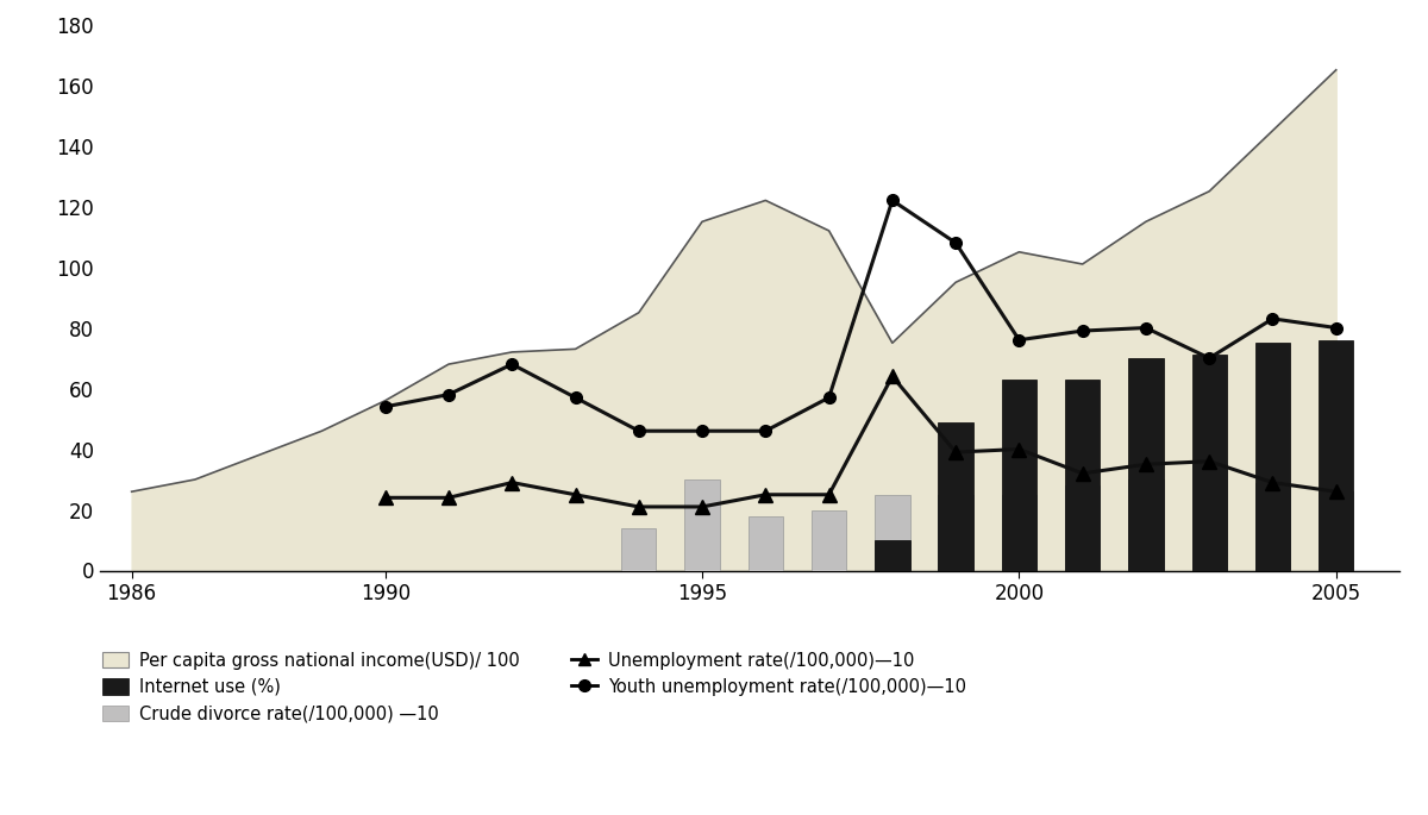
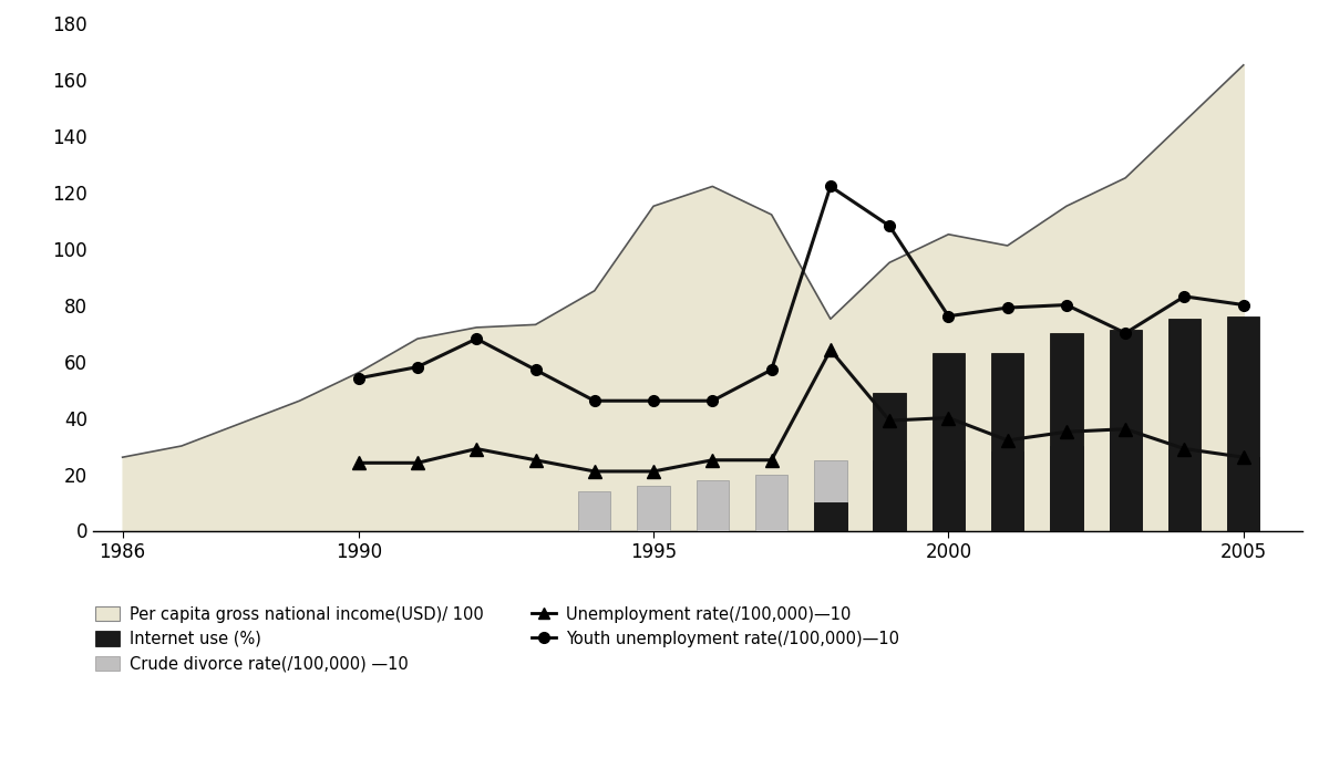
Crude divorce rate(/100,000) —10/1995: 30 -> 16
